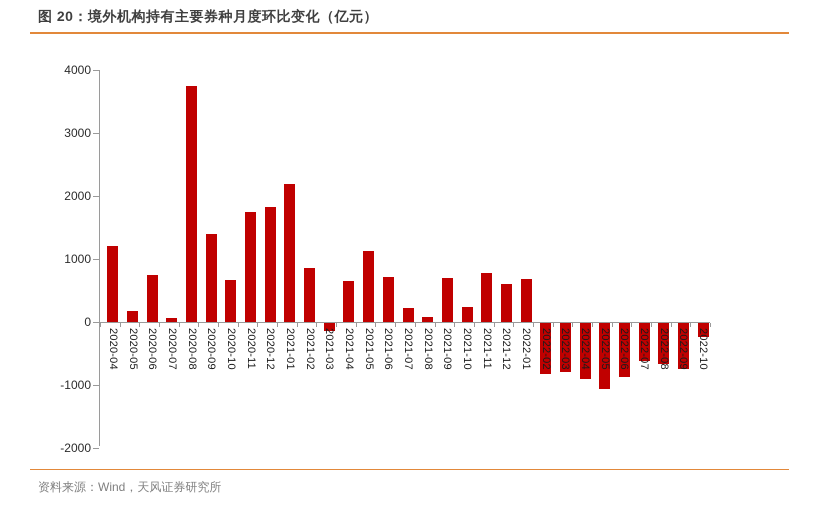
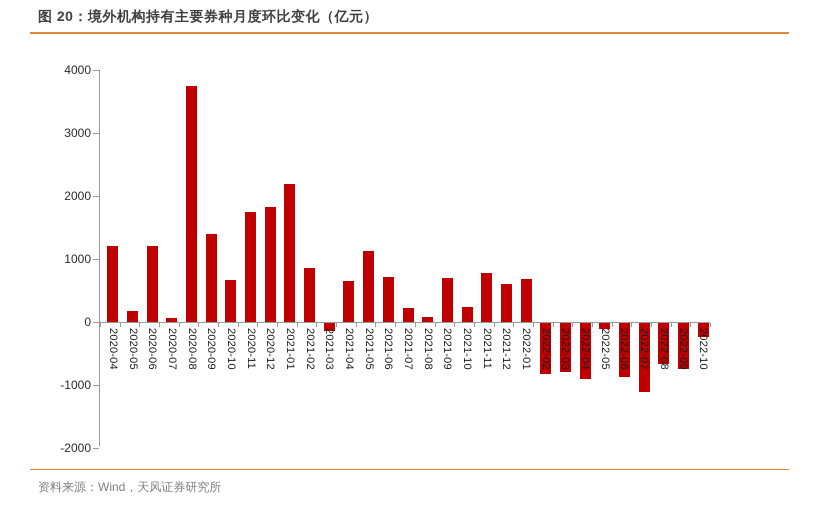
2020-06: 800 -> 1200
2022-05: -1000 -> -100
2022-07: -600 -> -1100
